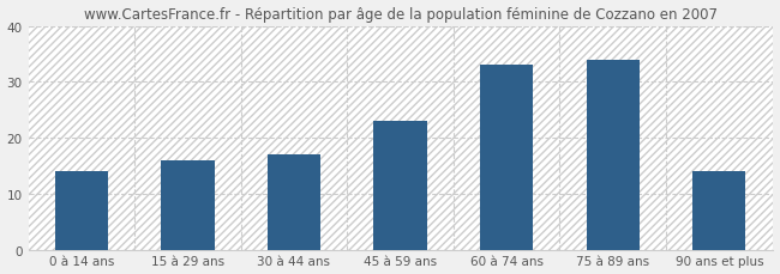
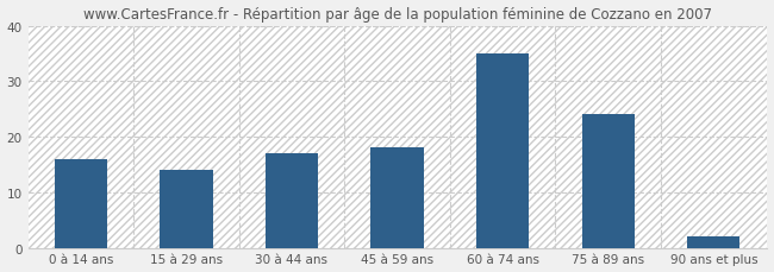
0 à 14 ans: 14 -> 16
15 à 29 ans: 16 -> 14
45 à 59 ans: 23 -> 18
60 à 74 ans: 33 -> 35
75 à 89 ans: 34 -> 24
90 ans et plus: 14 -> 2
